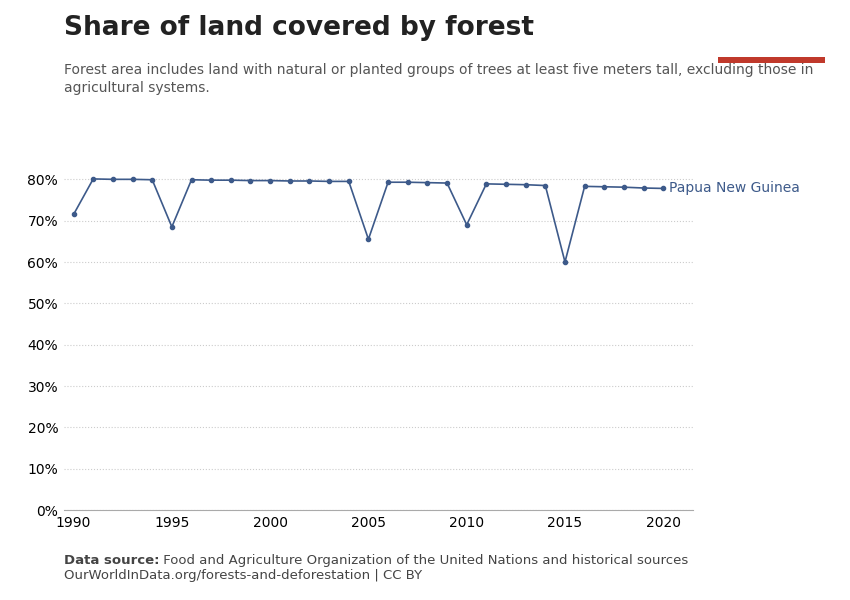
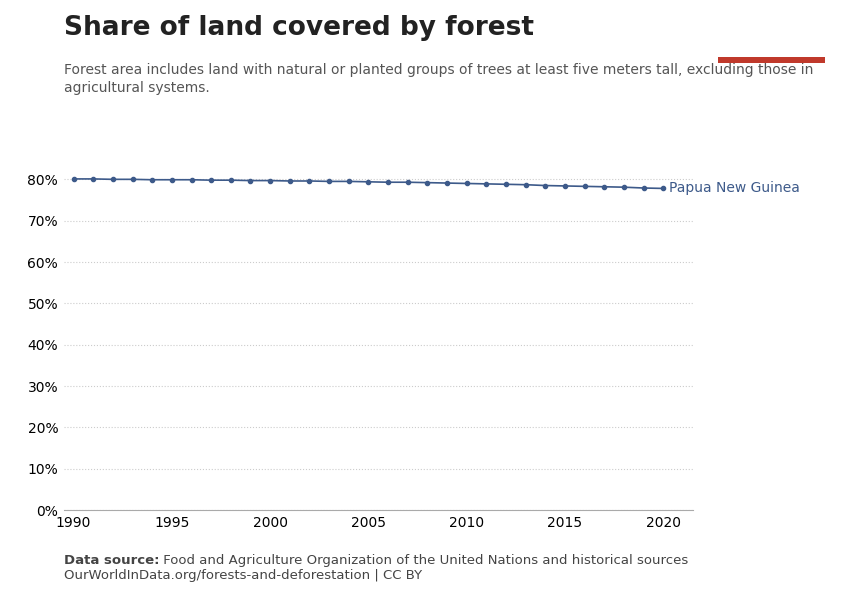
1990: 71.5% -> 80.1%
1995: 68.5% -> 79.9%
2005: 65.5% -> 79.4%
2010: 69.0% -> 79.0%
2015: 60.0% -> 78.4%
